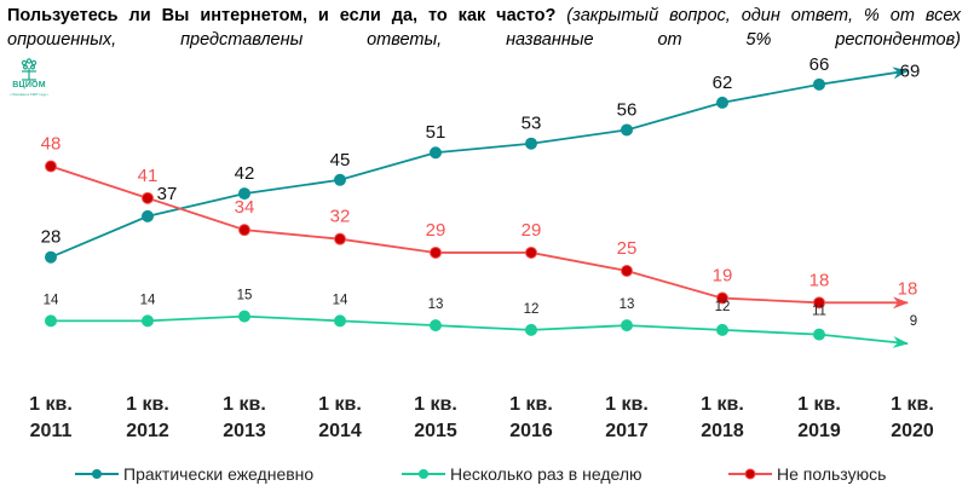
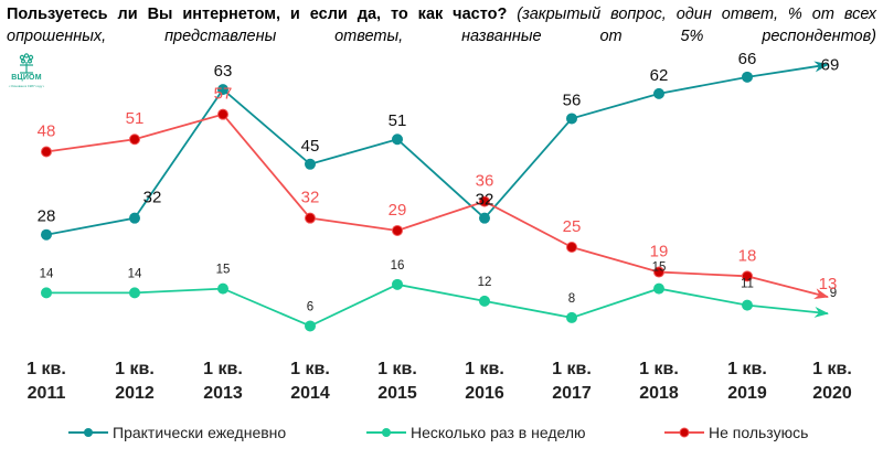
Практически ежедневно/1 кв. 2012: 37 -> 32
Не пользуюсь/1 кв. 2012: 41 -> 51
Практически ежедневно/1 кв. 2013: 42 -> 63
Не пользуюсь/1 кв. 2013: 34 -> 57
Несколько раз в неделю/1 кв. 2014: 14 -> 6
Несколько раз в неделю/1 кв. 2015: 13 -> 16
Практически ежедневно/1 кв. 2016: 53 -> 32
Не пользуюсь/1 кв. 2016: 29 -> 36
Несколько раз в неделю/1 кв. 2017: 13 -> 8
Несколько раз в неделю/1 кв. 2018: 12 -> 15
Не пользуюсь/1 кв. 2020: 18 -> 13
